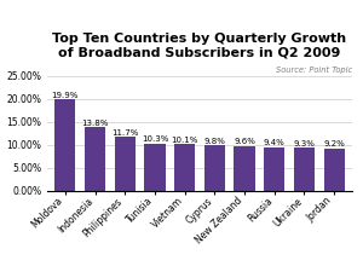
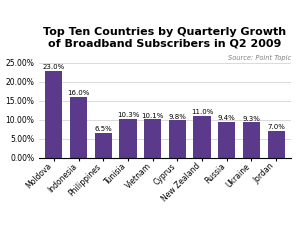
Moldova: 19.9% -> 23.0%
Indonesia: 13.8% -> 16.0%
Philippines: 11.7% -> 6.5%
New Zealand: 9.6% -> 11.0%
Jordan: 9.2% -> 7.0%
